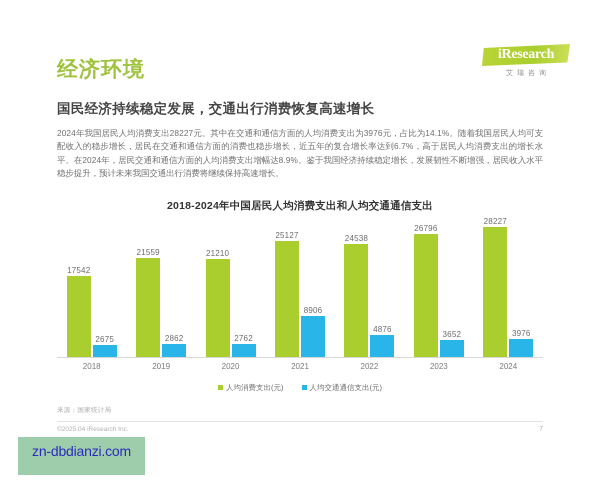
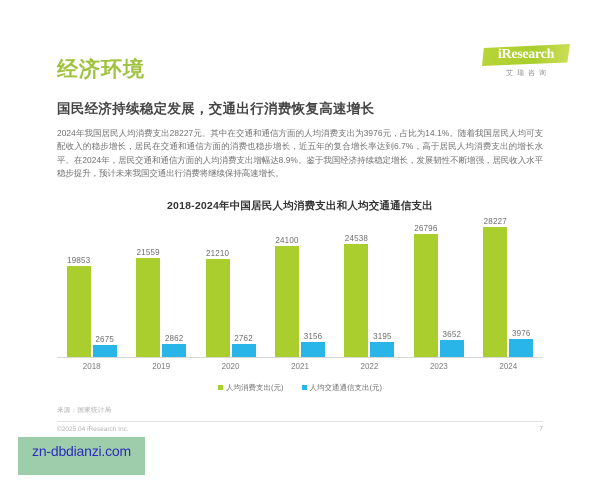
人均消费支出(元)/2018: 17542 -> 19853
人均消费支出(元)/2021: 25127 -> 24100
人均交通通信支出(元)/2021: 8906 -> 3156
人均交通通信支出(元)/2022: 4876 -> 3195
